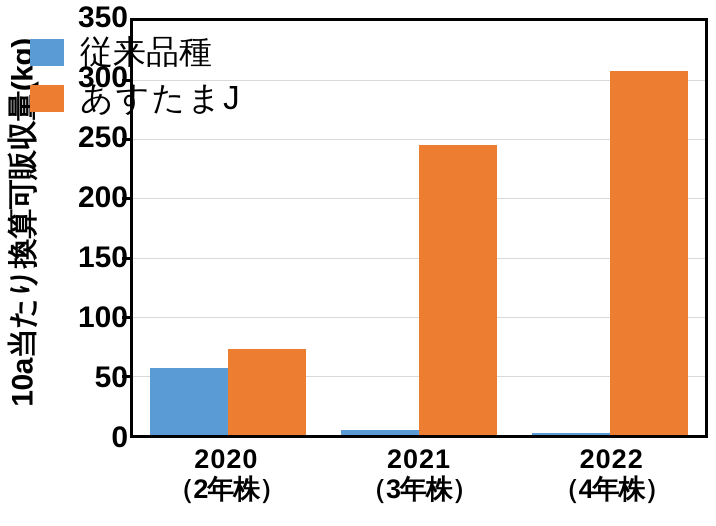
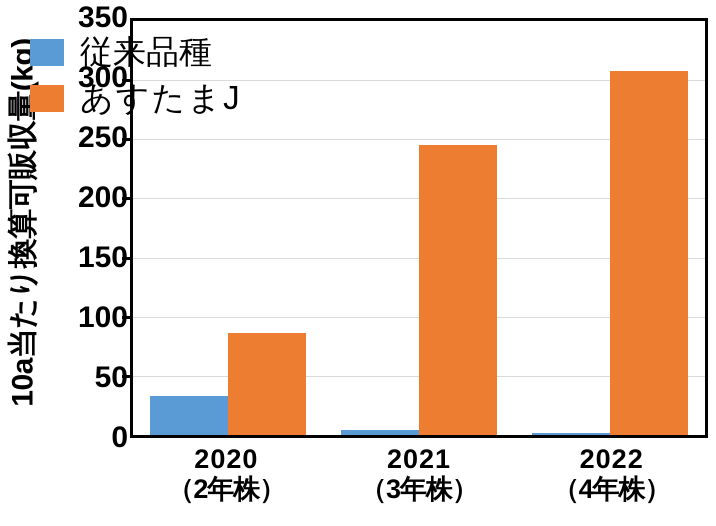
従来品種/2020: 57 -> 33
あすたまJ/2020: 73 -> 86
